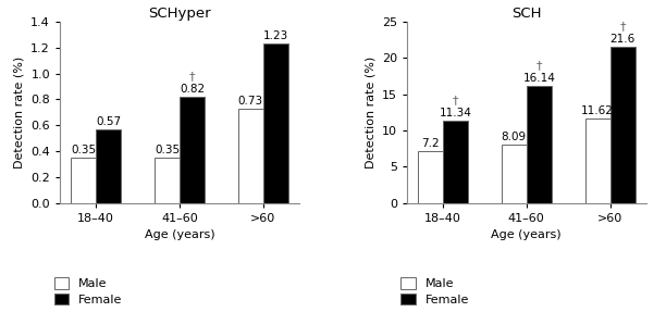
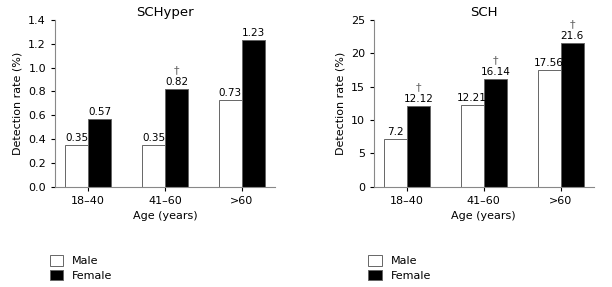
SCH/Female/18–40: 11.34 -> 12.12
SCH/Male/41–60: 8.09 -> 12.21
SCH/Male/>60: 11.62 -> 17.56
